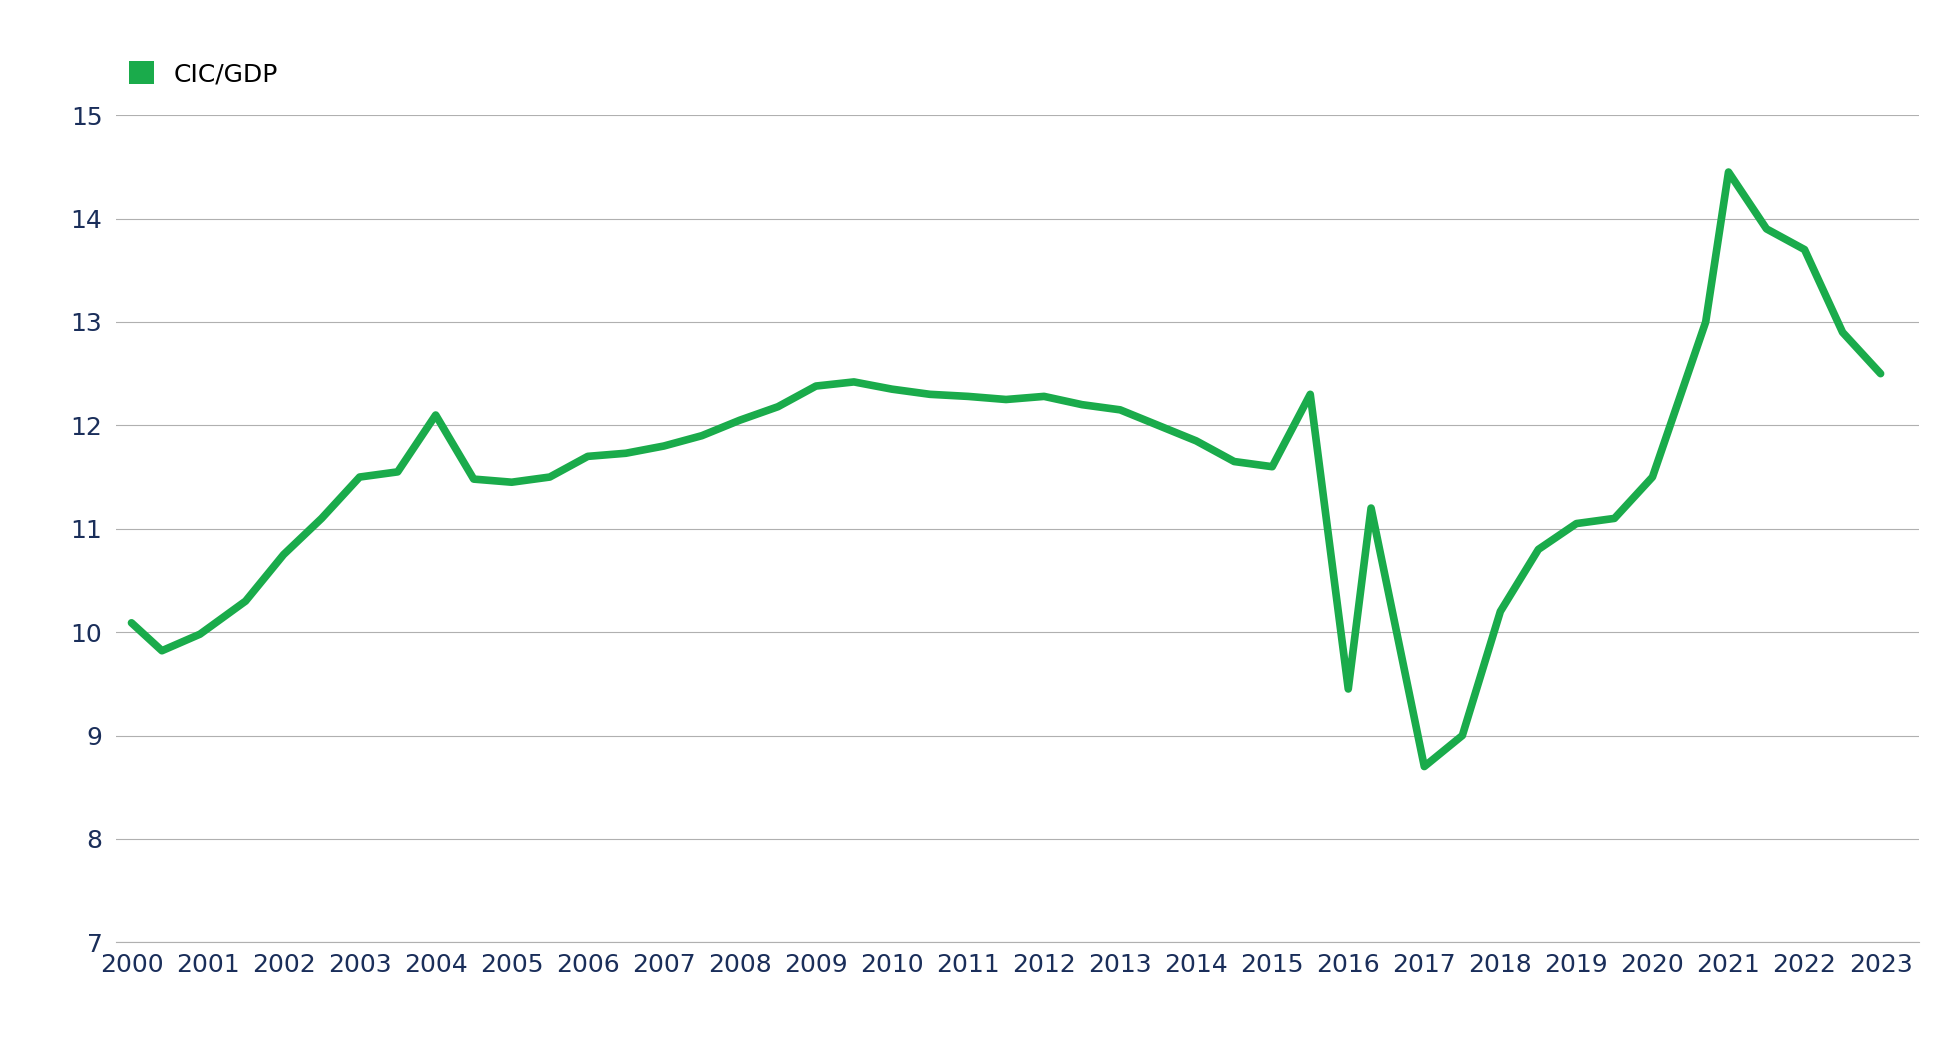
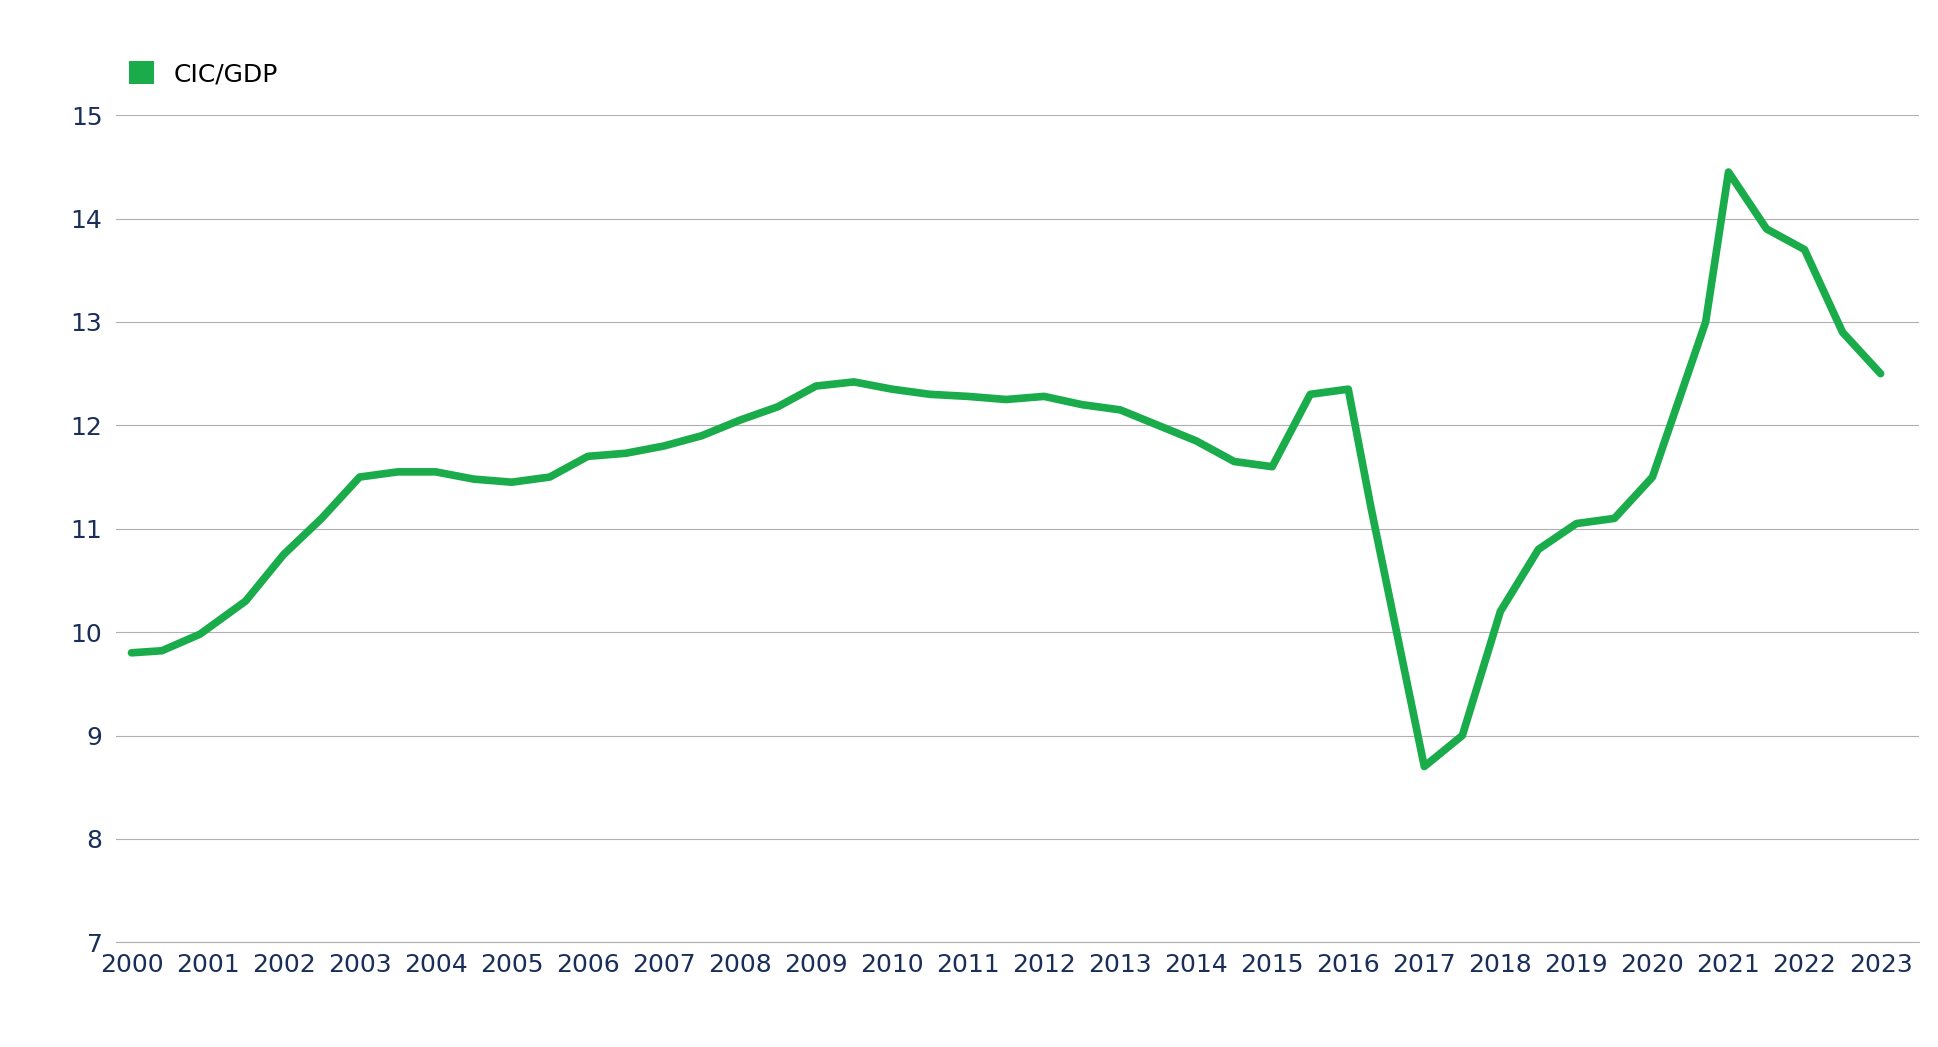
2000: 10.09 -> 9.80
2004: 12.10 -> 11.55
2016: 9.45 -> 12.35
